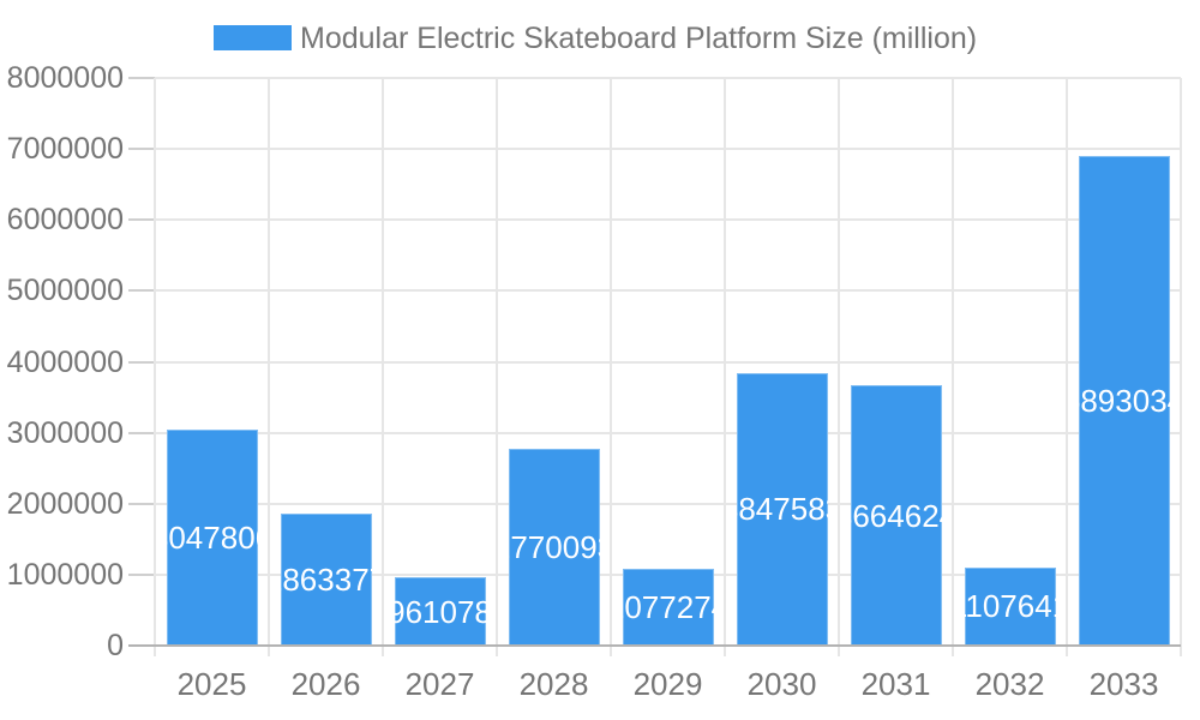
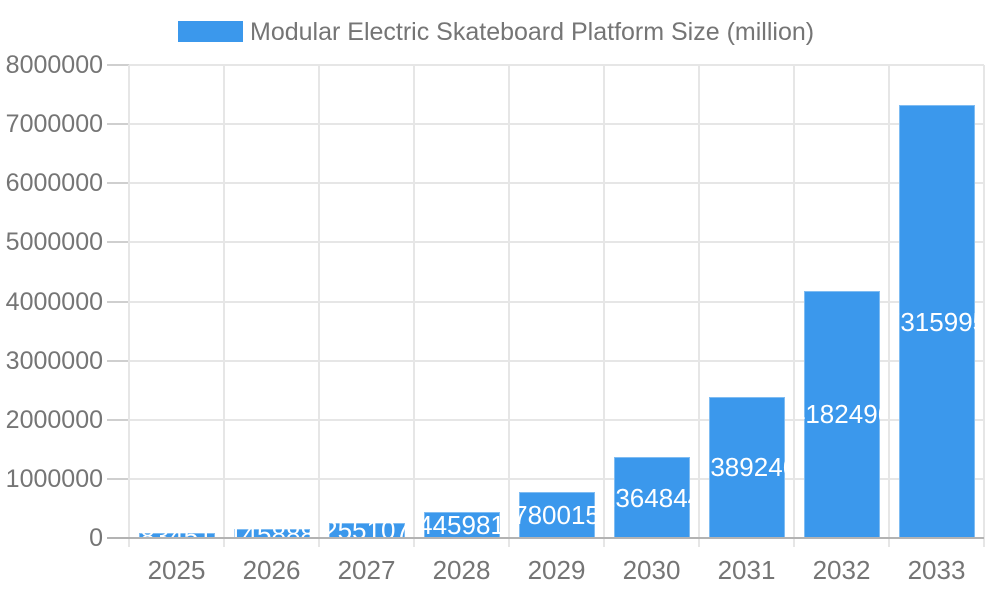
2025: 3047806 -> 83451
2026: 1863377 -> 145888
2027: 961078 -> 255107
2028: 2770093 -> 445981
2029: 1077274 -> 780015
2030: 3847583 -> 1364844
2031: 3664624 -> 2389246
2032: 1107641 -> 4182496
2033: 6893034 -> 7315995
